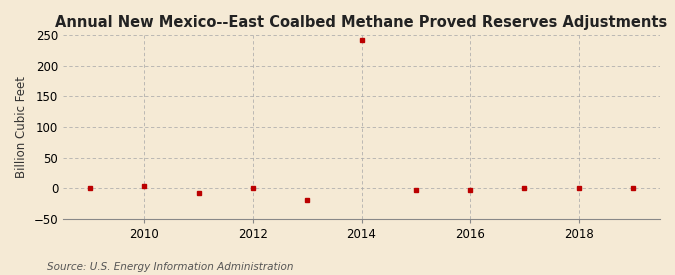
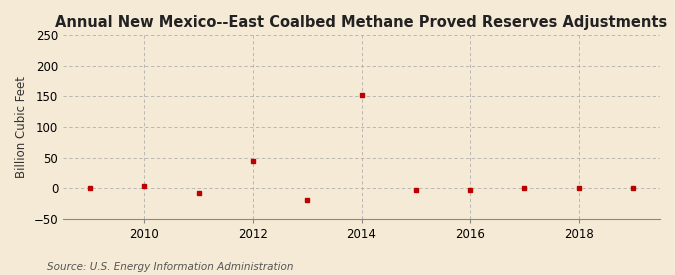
2012: 0 -> 44
2014: 243 -> 152
